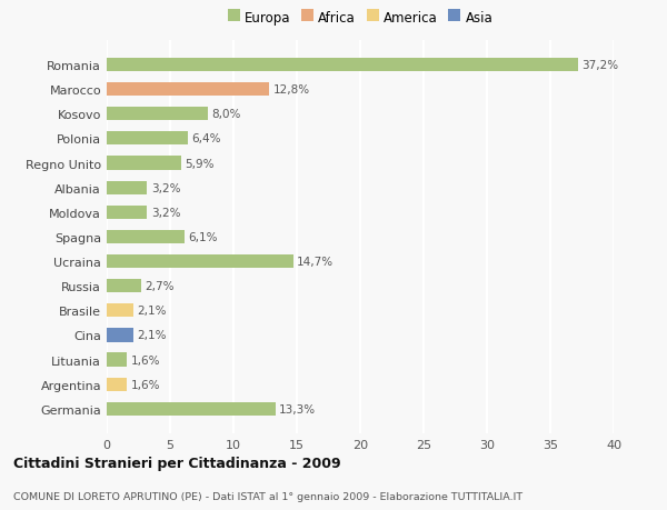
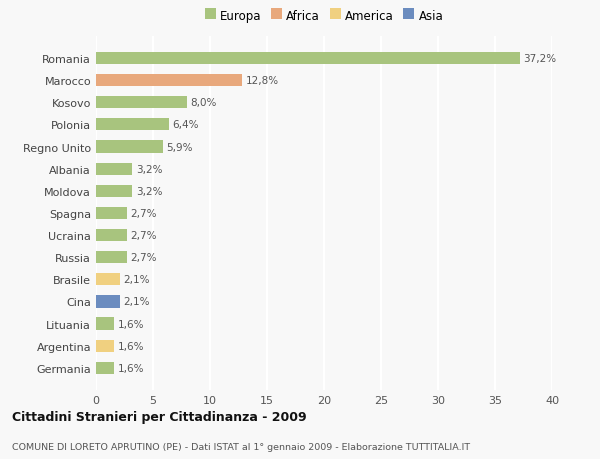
Spagna: 6,1% -> 2,7%
Ucraina: 14,7% -> 2,7%
Germania: 13,3% -> 1,6%
